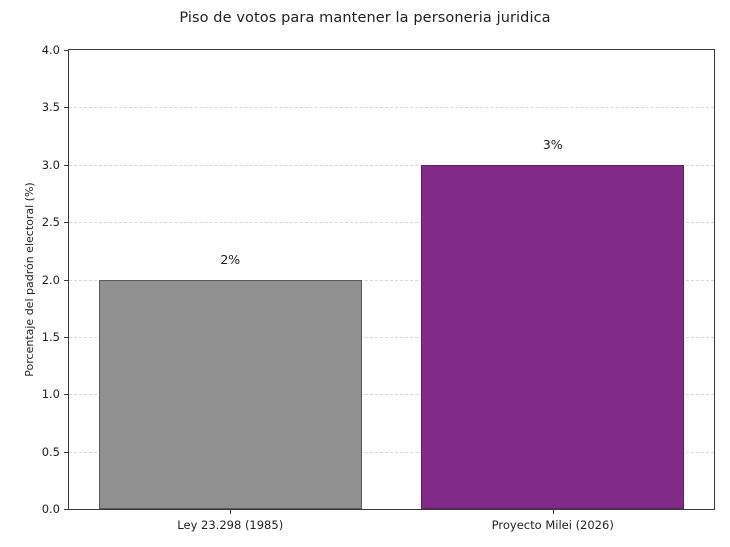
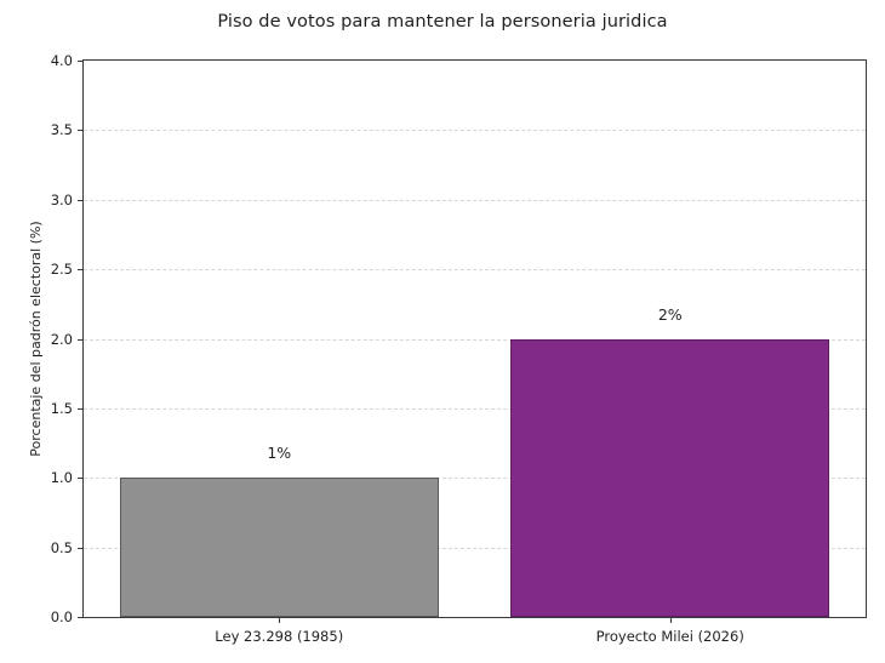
Ley 23.298 (1985): 2% -> 1%
Proyecto Milei (2026): 3% -> 2%
